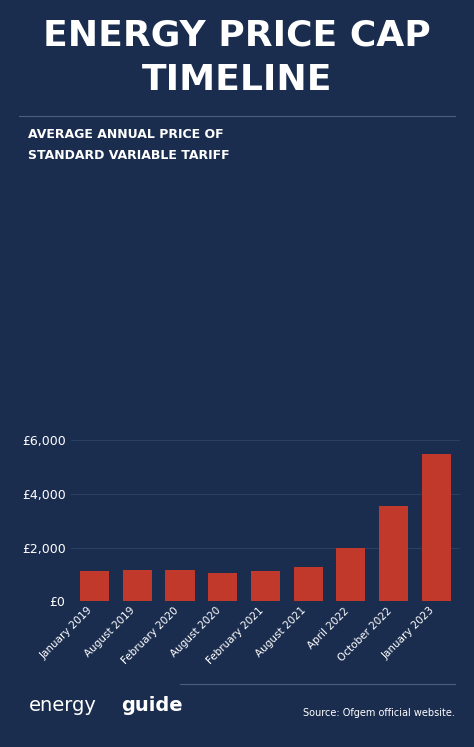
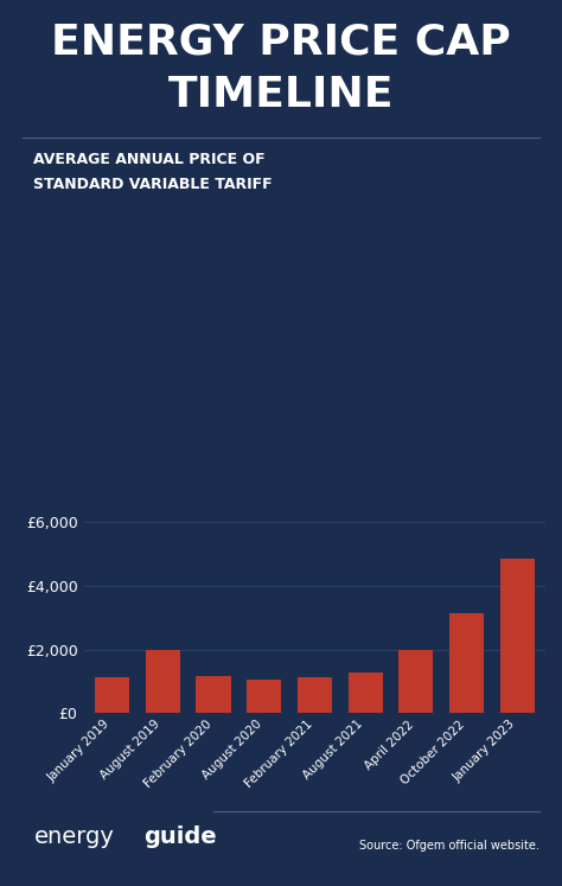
August 2019: £1,180 -> £2,000
October 2022: £3,550 -> £3,150
January 2023: £5,500 -> £4,850
